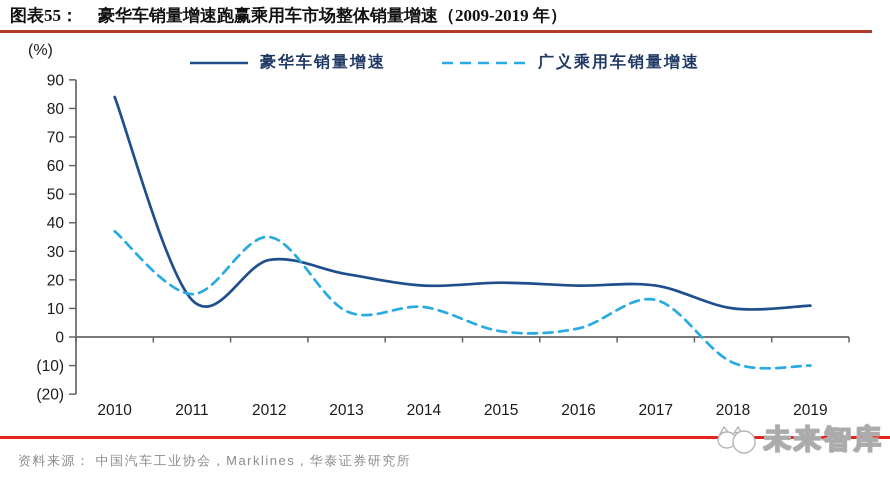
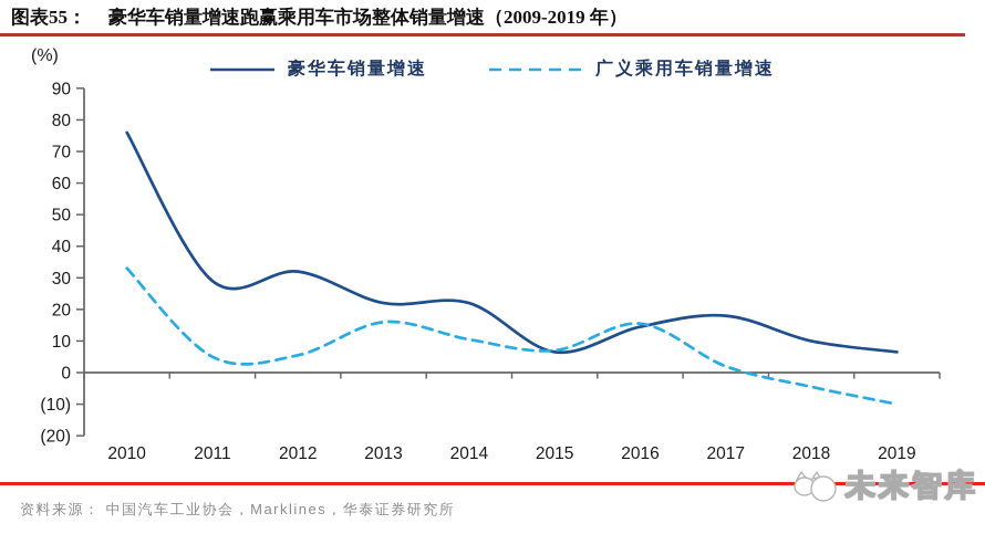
豪华车销量增速/2010: 84 -> 76
广义乘用车销量增速/2010: 37 -> 33
豪华车销量增速/2011: 13 -> 29
广义乘用车销量增速/2011: 15 -> 5
豪华车销量增速/2012: 27 -> 32
广义乘用车销量增速/2012: 35 -> 6
广义乘用车销量增速/2013: 9 -> 16
豪华车销量增速/2014: 18 -> 22
豪华车销量增速/2015: 19 -> 6
广义乘用车销量增速/2015: 2 -> 7
豪华车销量增速/2016: 18 -> 14
广义乘用车销量增速/2016: 3 -> 16
广义乘用车销量增速/2017: 13 -> 2
广义乘用车销量增速/2018: -9 -> -4
豪华车销量增速/2019: 11 -> 6
